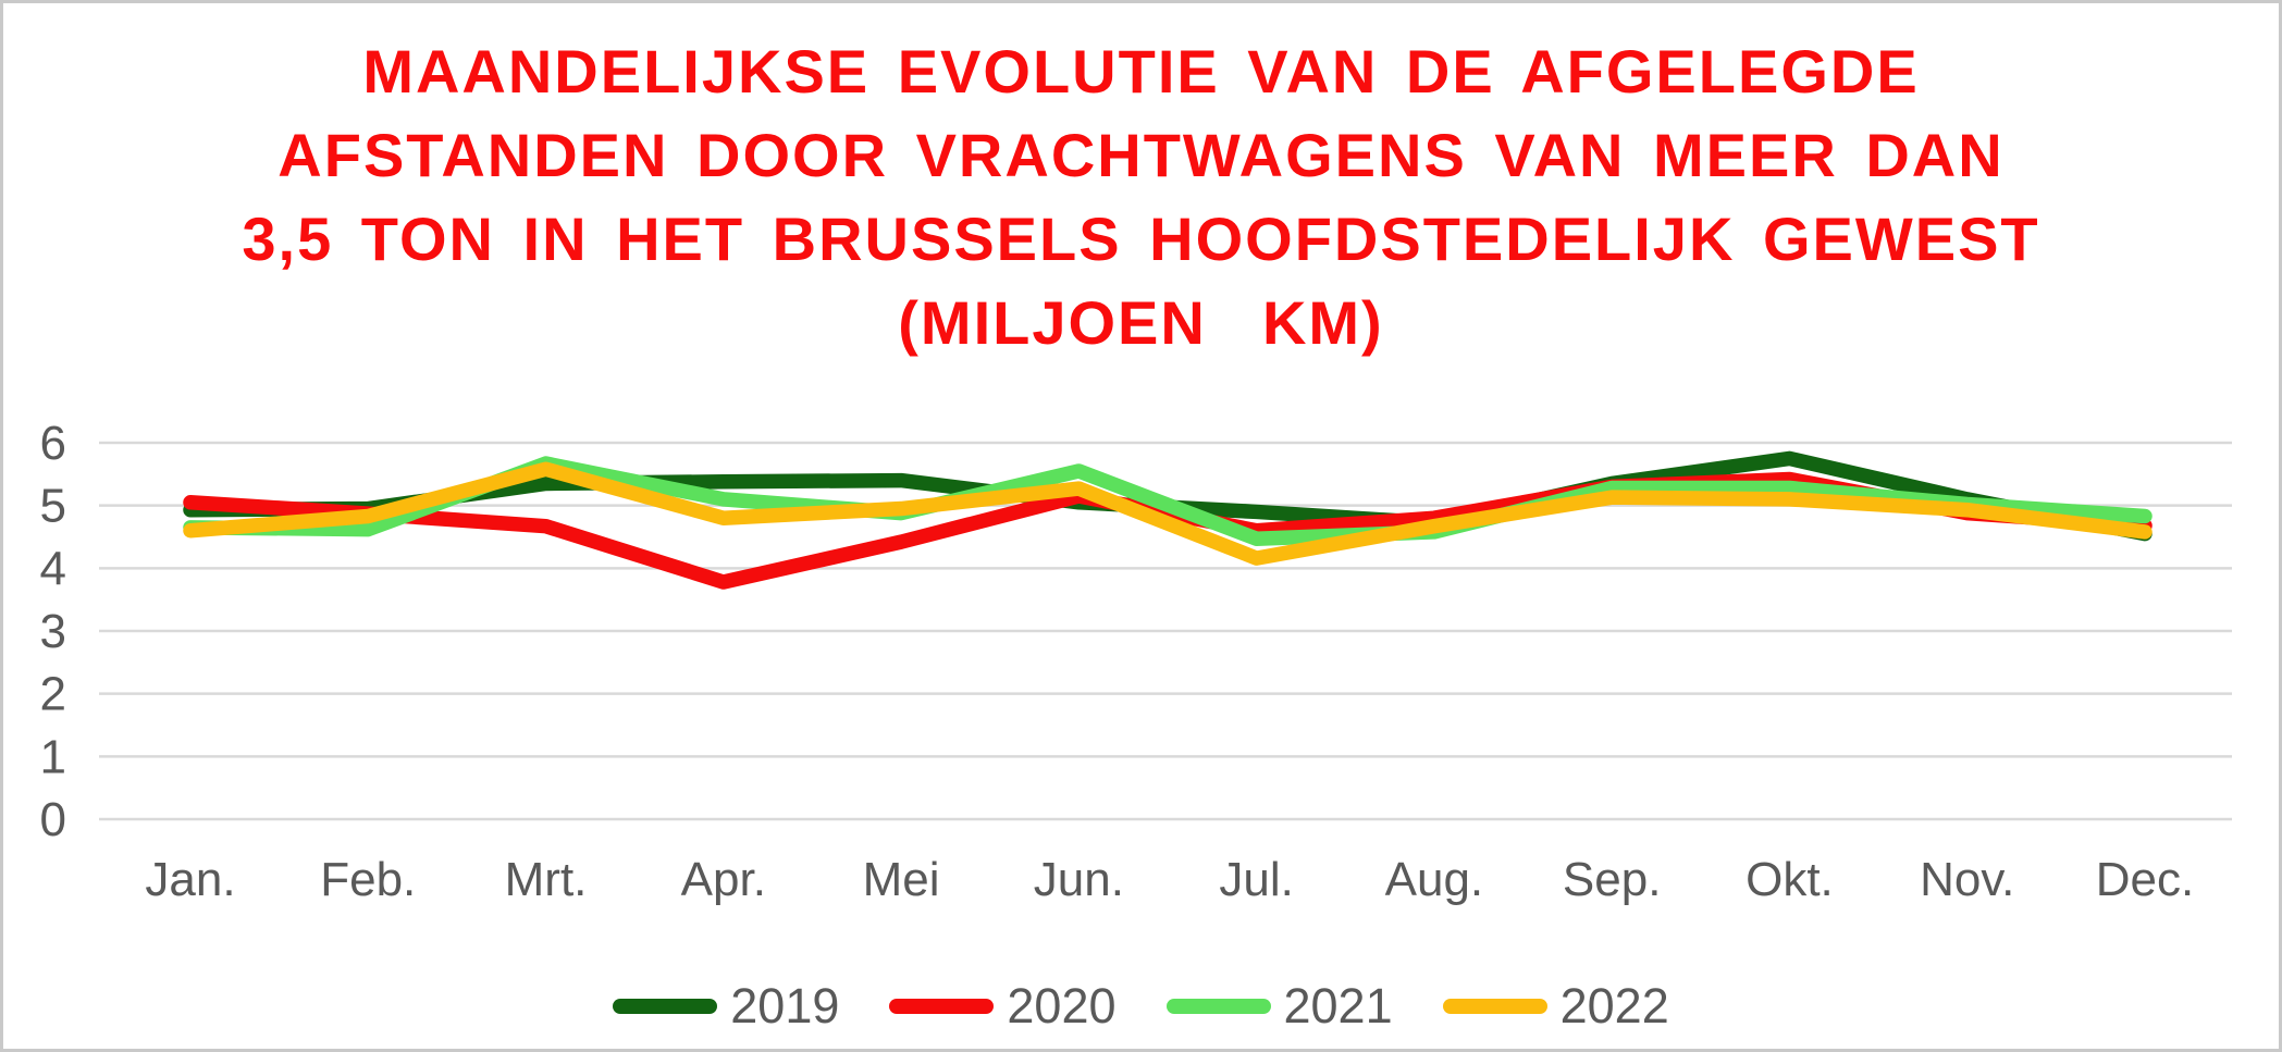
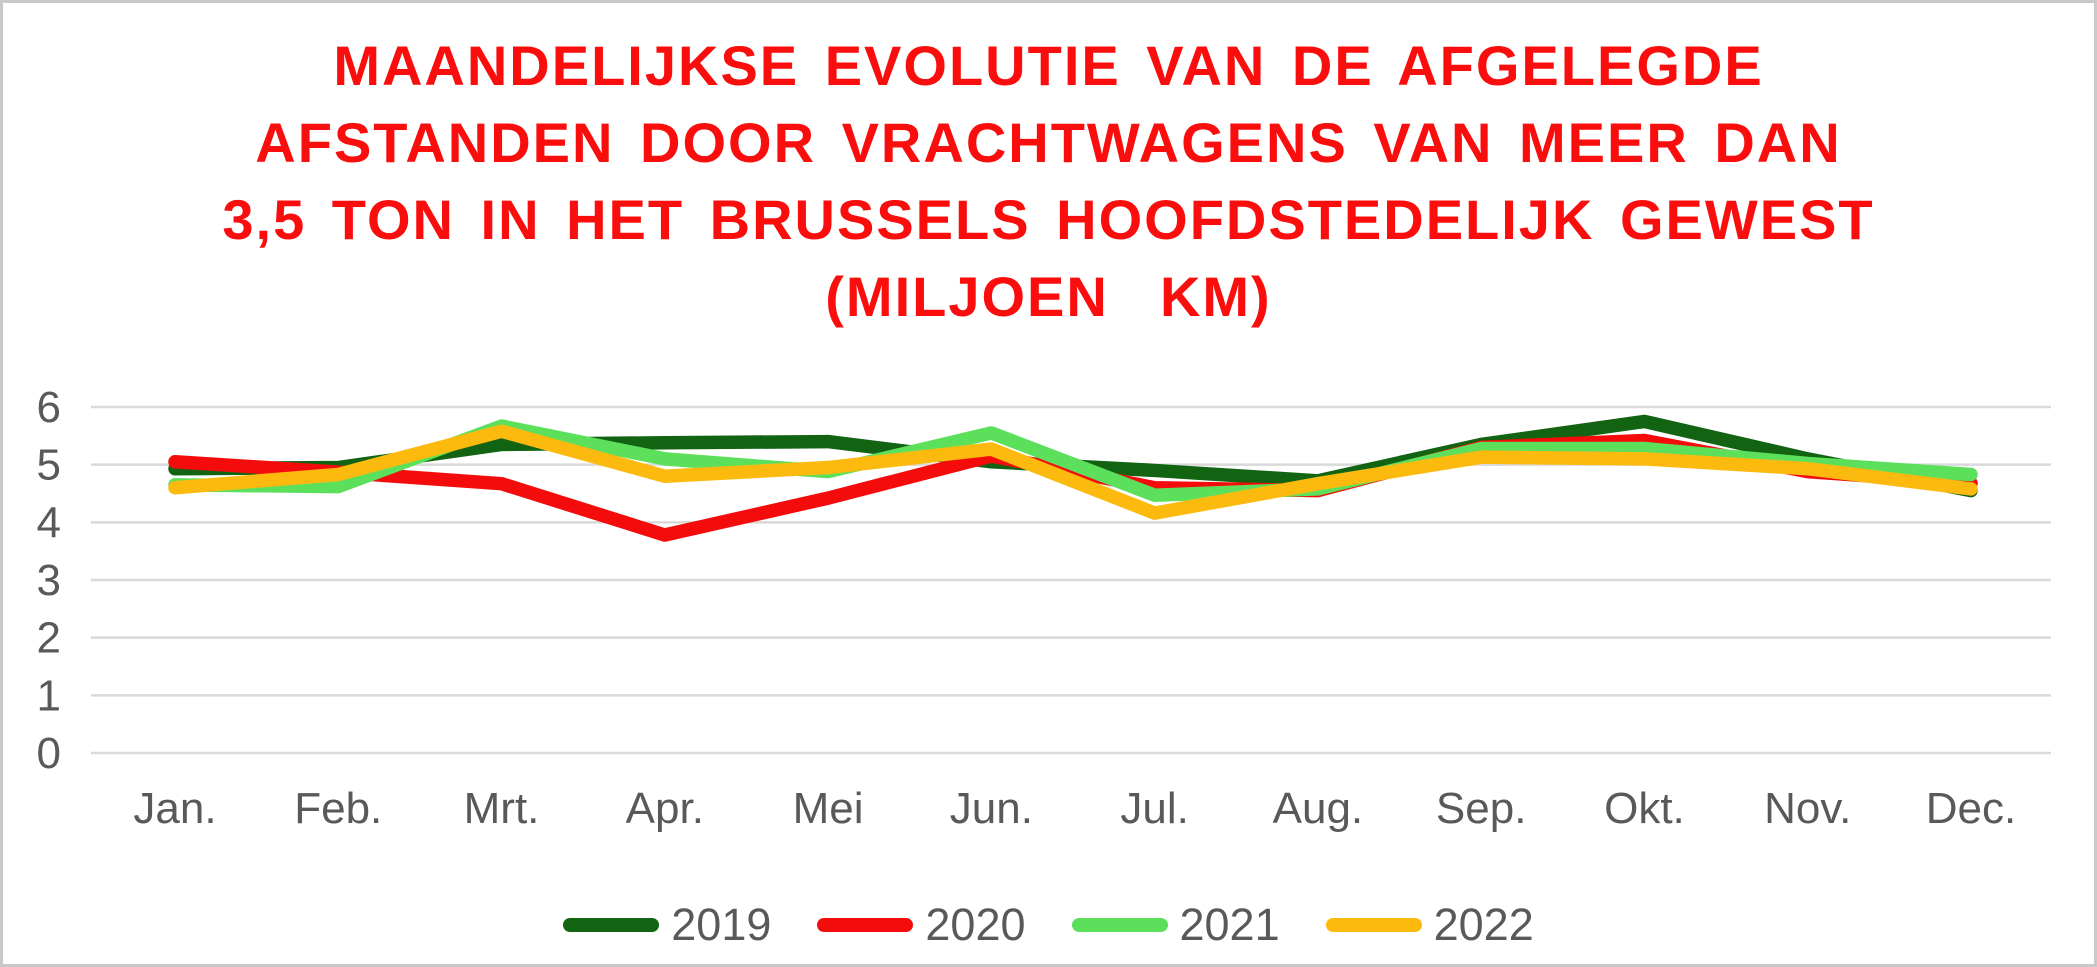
2020/Aug.: 4.8 -> 4.5
